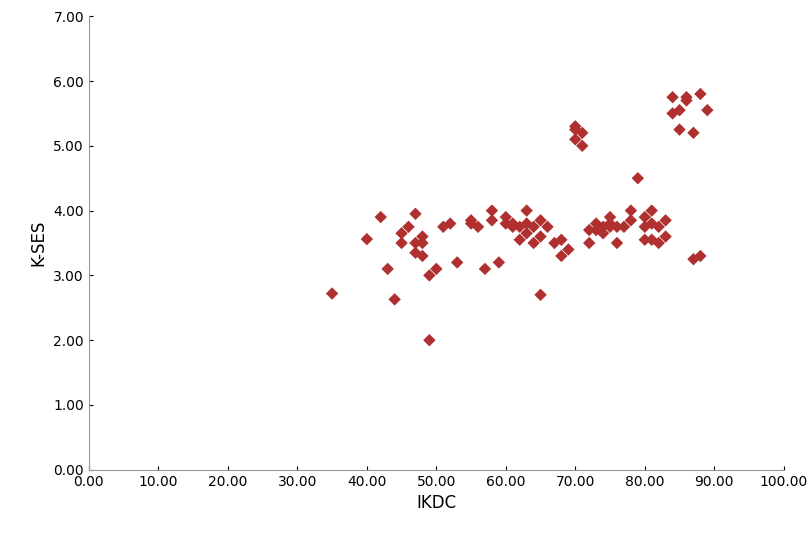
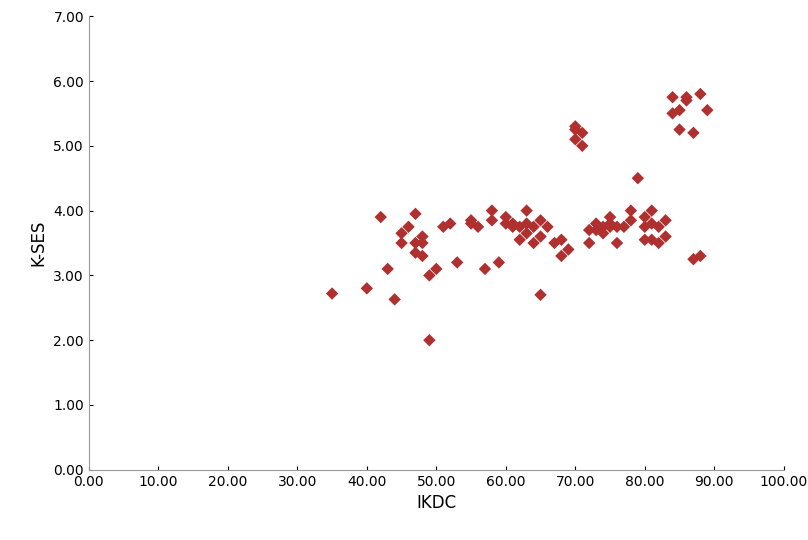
40.00: 3.56 -> 2.80
